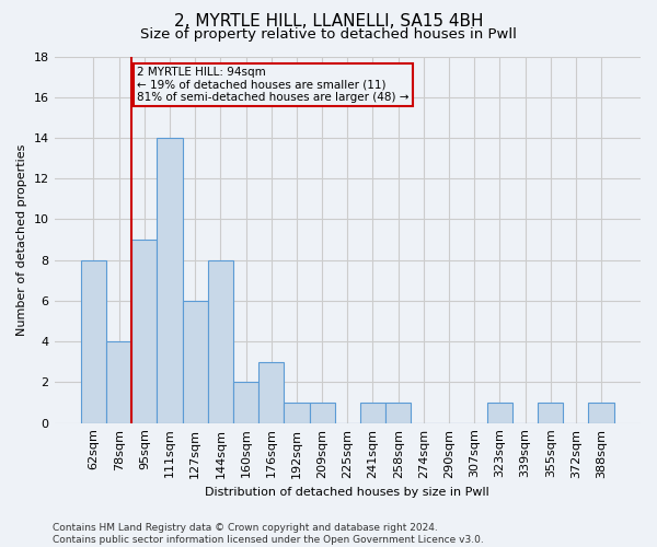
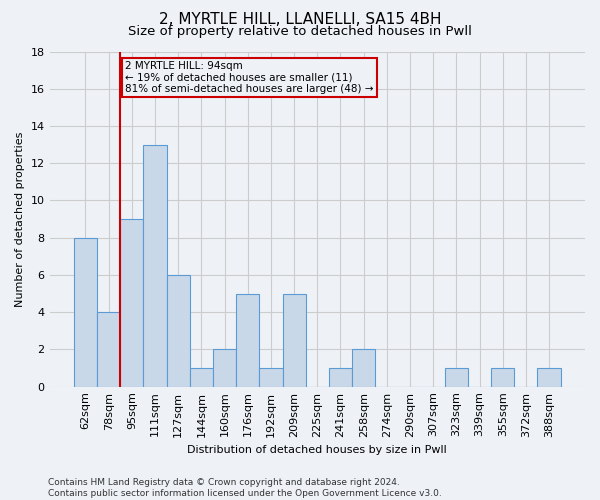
111sqm: 14 -> 13
144sqm: 8 -> 1
176sqm: 3 -> 5
209sqm: 1 -> 5
258sqm: 1 -> 2
